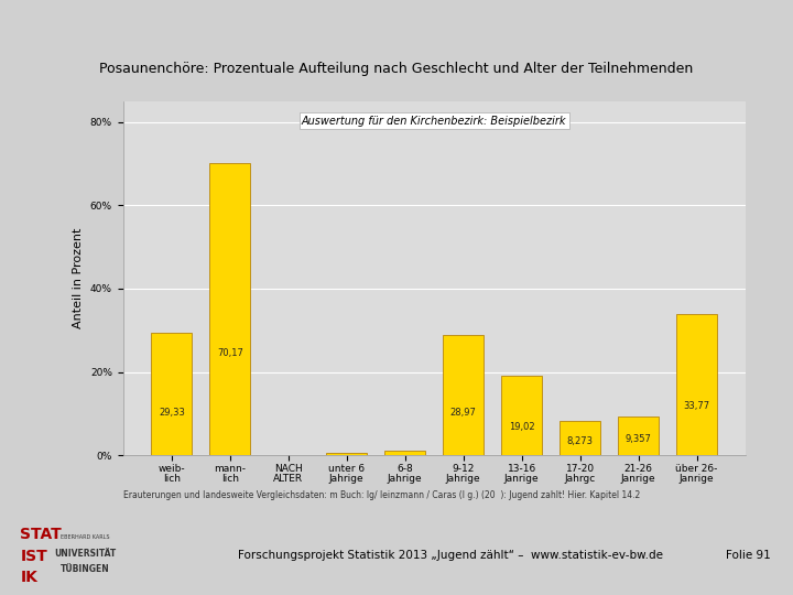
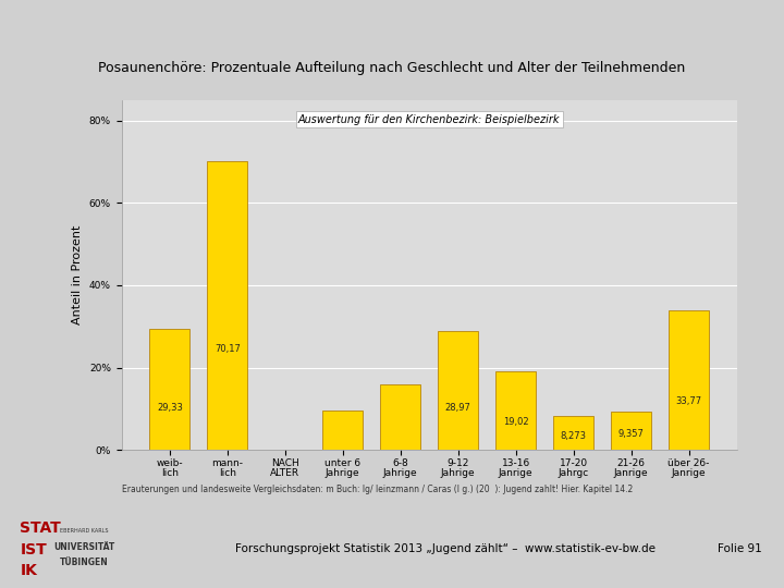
unter 6 Jahrige: 0.5% -> 9.5%
6-8 Jahrige: 1.0% -> 16.0%
